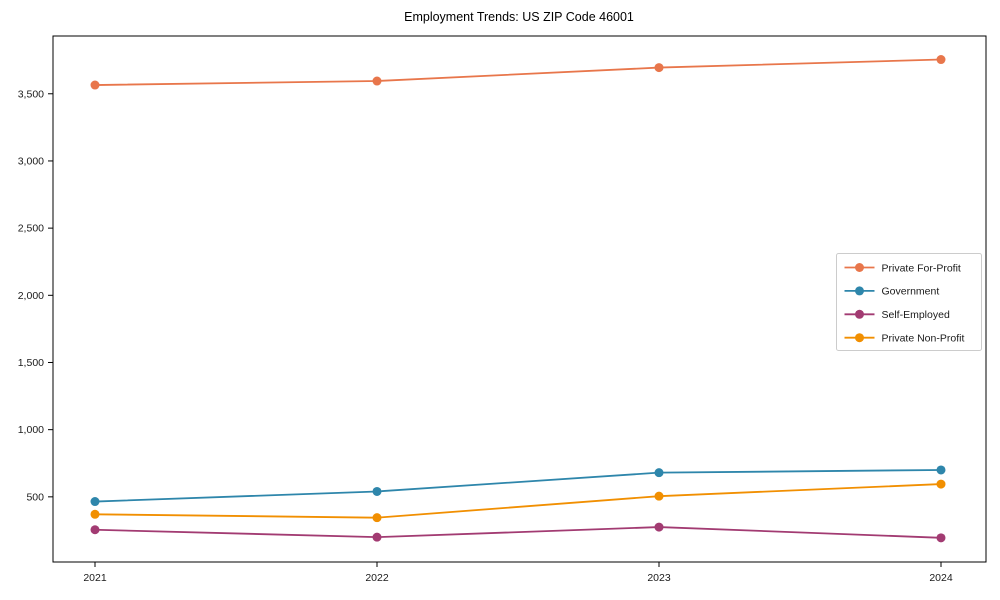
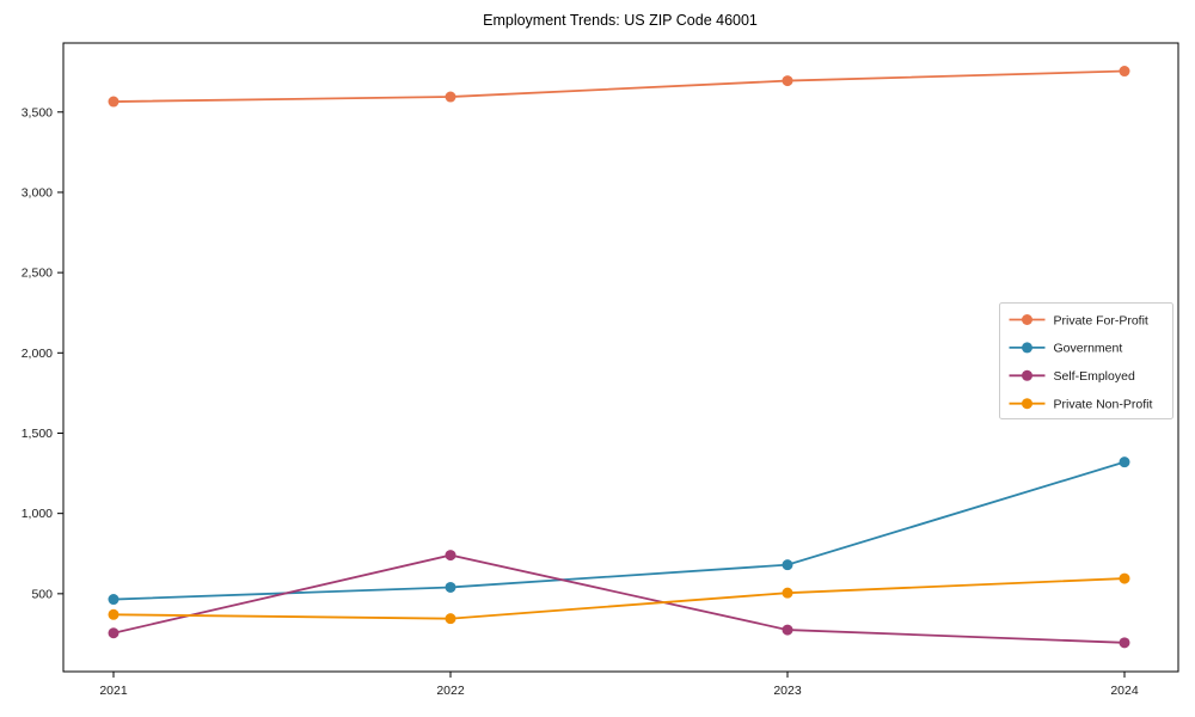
Self-Employed/2022: 200 -> 740
Government/2024: 700 -> 1320
